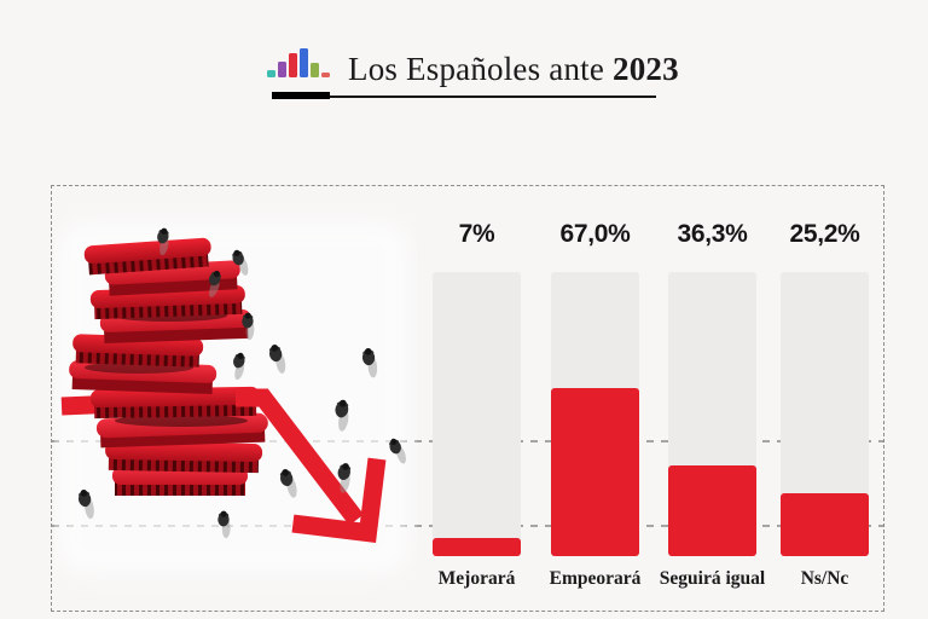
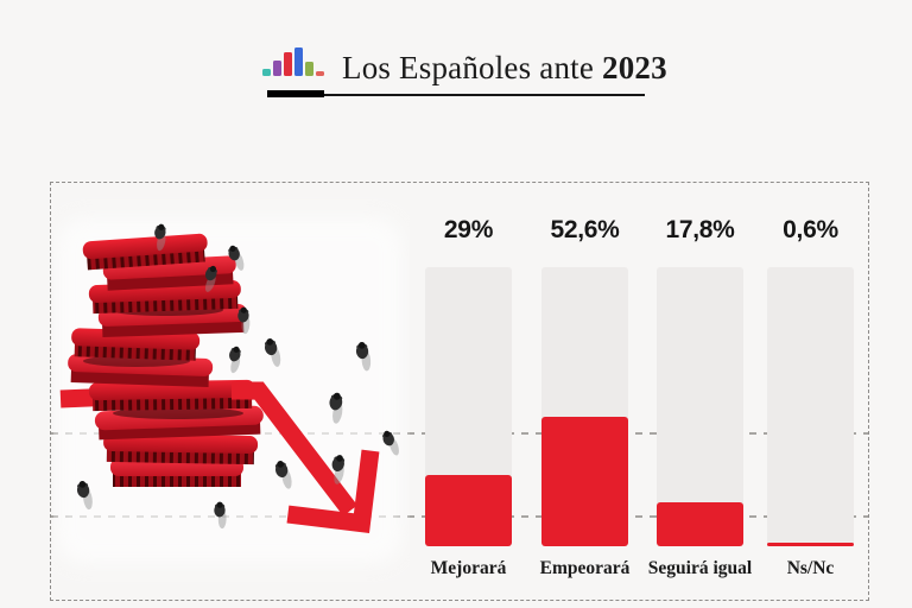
Mejorará: 7% -> 29%
Empeorará: 67,0% -> 52,6%
Seguirá igual: 36,3% -> 17,8%
Ns/Nc: 25,2% -> 0,6%
